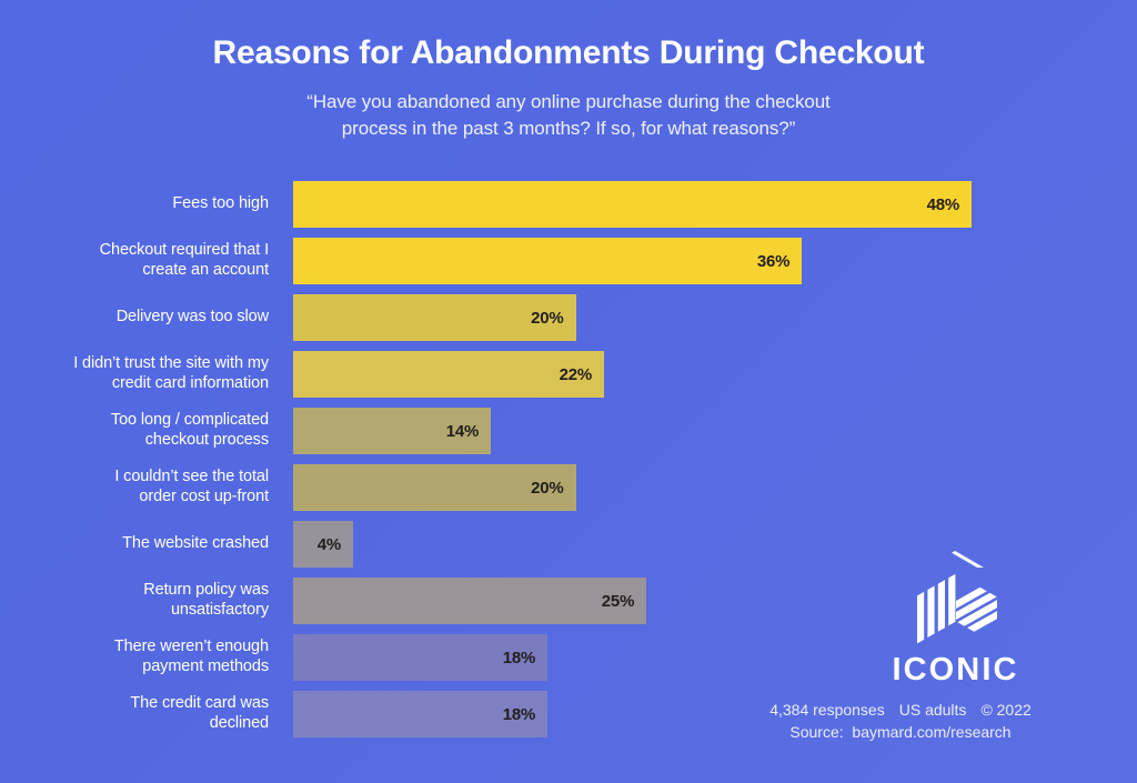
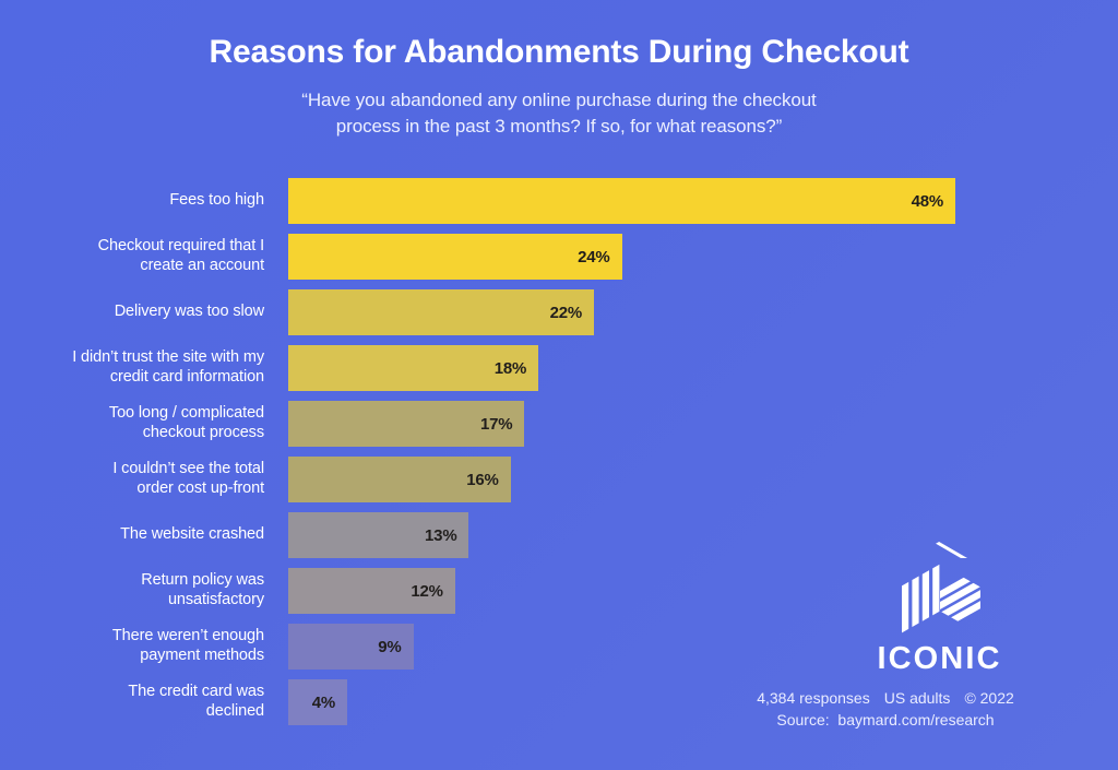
Checkout required that I create an account: 36% -> 24%
Delivery was too slow: 20% -> 22%
I didn’t trust the site with my credit card information: 22% -> 18%
Too long / complicated checkout process: 14% -> 17%
I couldn’t see the total order cost up-front: 20% -> 16%
The website crashed: 4% -> 13%
Return policy was unsatisfactory: 25% -> 12%
There weren’t enough payment methods: 18% -> 9%
The credit card was declined: 18% -> 4%
